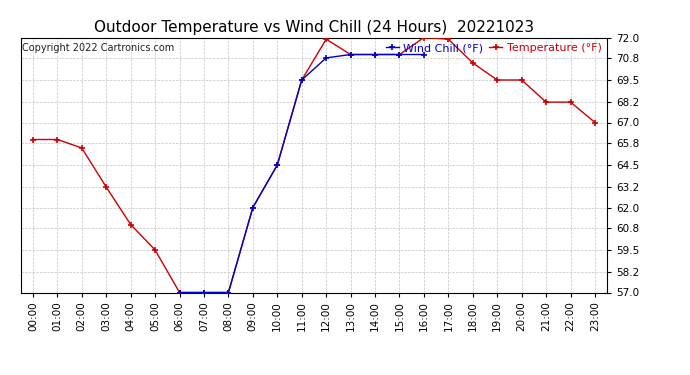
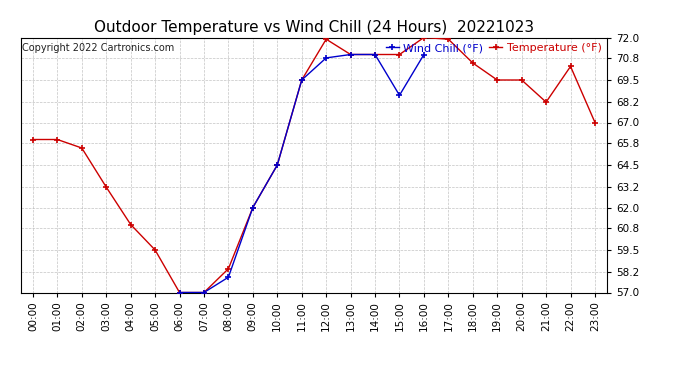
Temperature (°F)/08:00: 57.0 -> 58.4
Wind Chill (°F)/08:00: 57.0 -> 57.9
Wind Chill (°F)/15:00: 71.0 -> 68.6
Temperature (°F)/22:00: 68.2 -> 70.3
